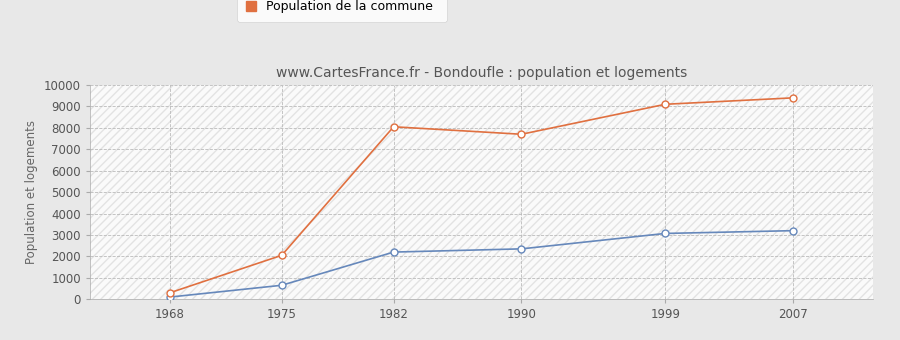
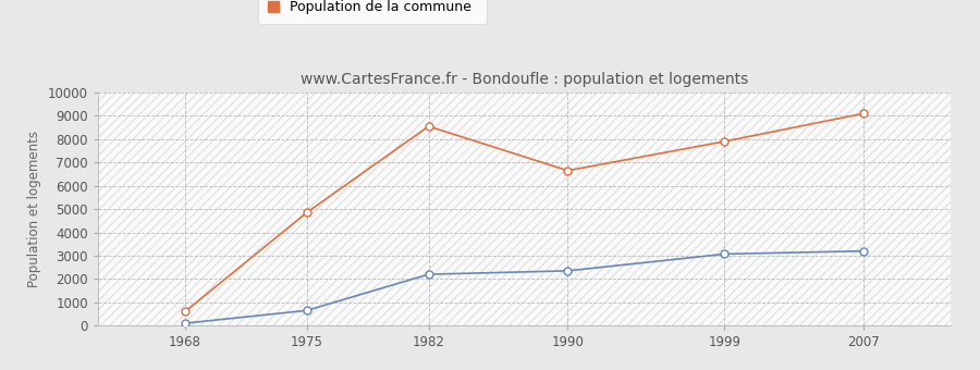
Population de la commune/1968: 300 -> 600
Population de la commune/1975: 2050 -> 4850
Population de la commune/1982: 8050 -> 8550
Population de la commune/1990: 7700 -> 6650
Population de la commune/1999: 9100 -> 7900
Population de la commune/2007: 9400 -> 9100
